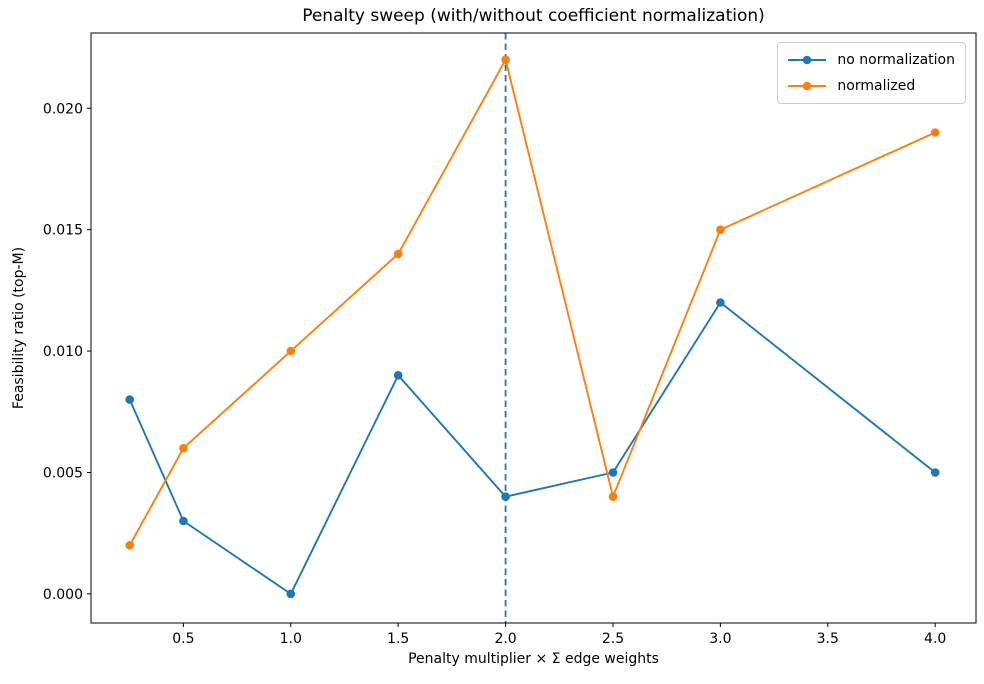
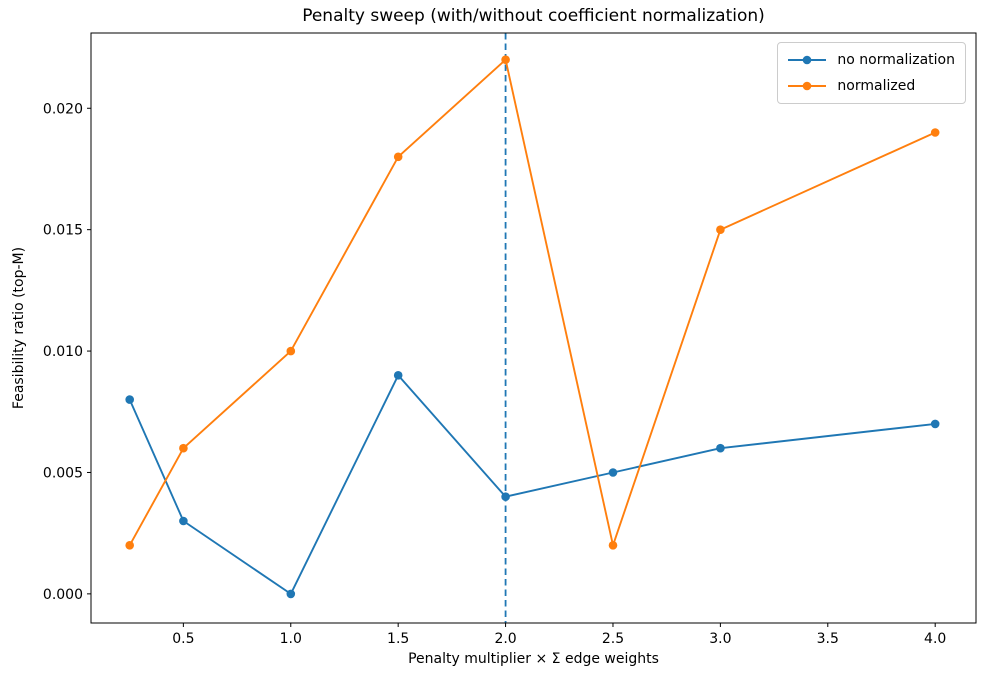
normalized/1.5: 0.014 -> 0.018
normalized/2.5: 0.004 -> 0.002
no normalization/3.0: 0.012 -> 0.006
no normalization/4.0: 0.005 -> 0.007
